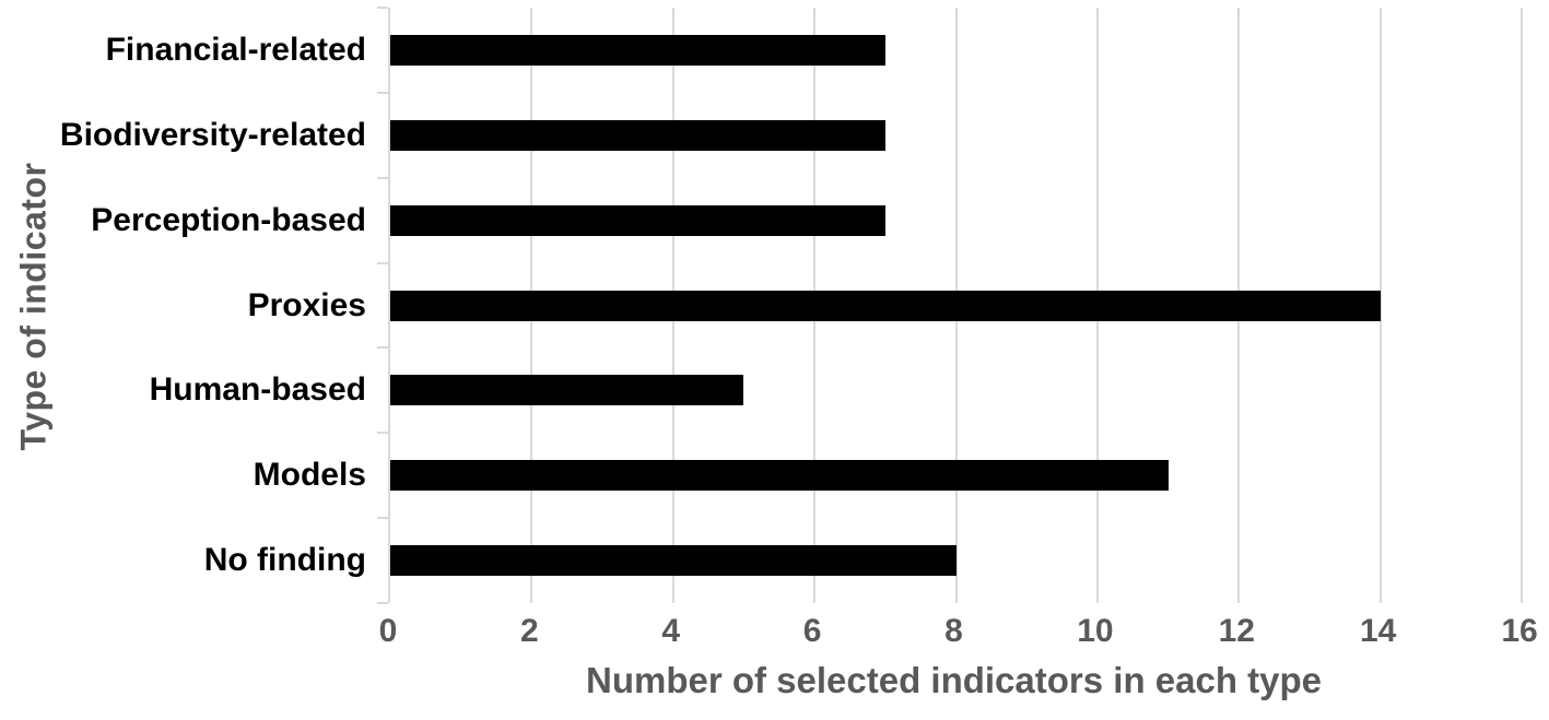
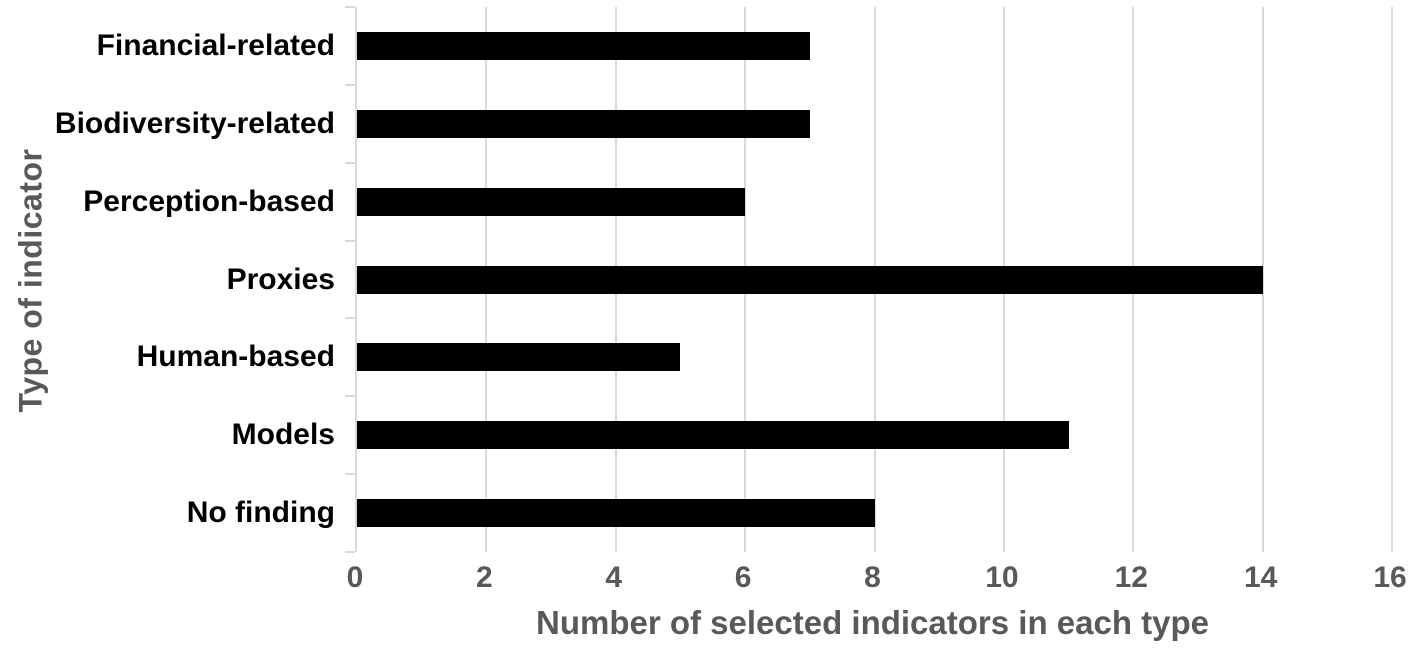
Perception-based: 7 -> 6
